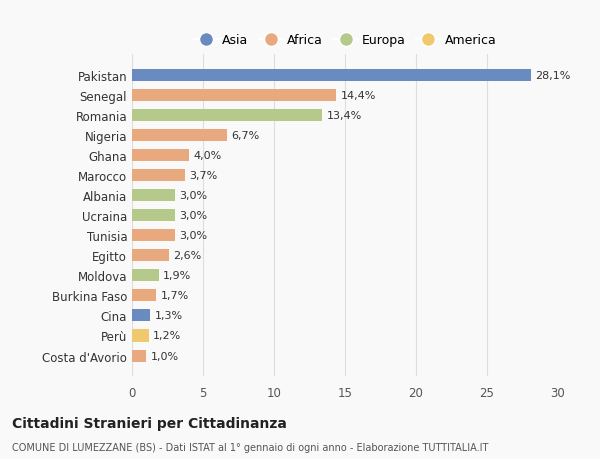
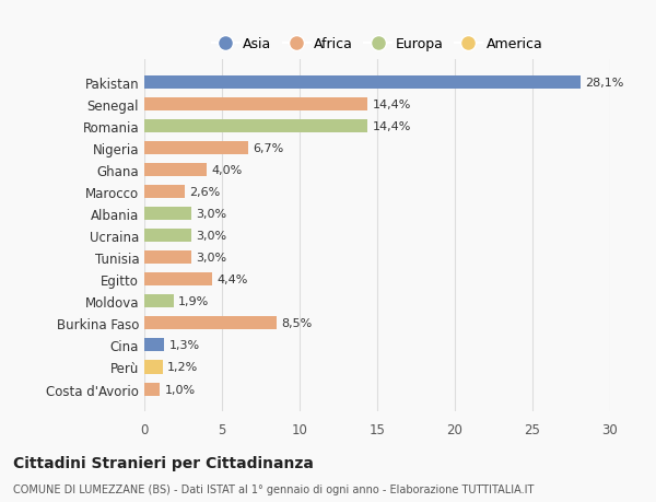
Romania: 13,4% -> 14,4%
Marocco: 3,7% -> 2,6%
Egitto: 2,6% -> 4,4%
Burkina Faso: 1,7% -> 8,5%
